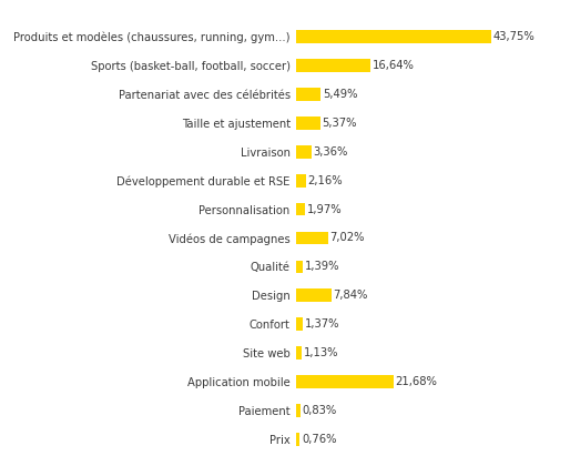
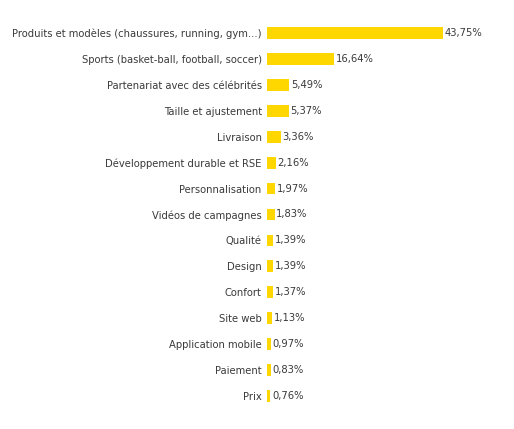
Vidéos de campagnes: 7,02% -> 1,83%
Design: 7,84% -> 1,39%
Application mobile: 21,68% -> 0,97%
